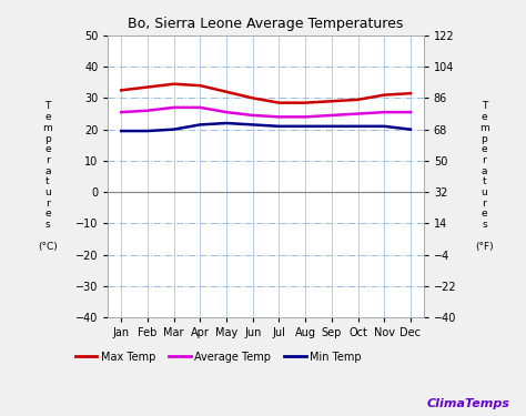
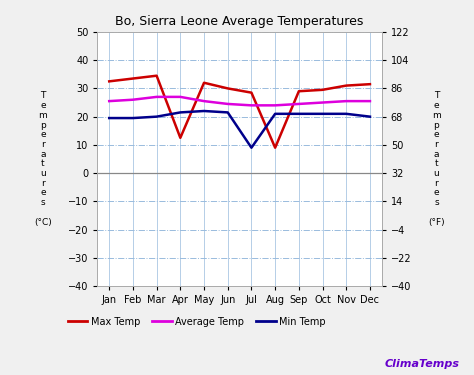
Max Temp/Apr: 34.0 -> 12.5
Min Temp/Jul: 21.0 -> 9.0
Max Temp/Aug: 28.5 -> 9.0
